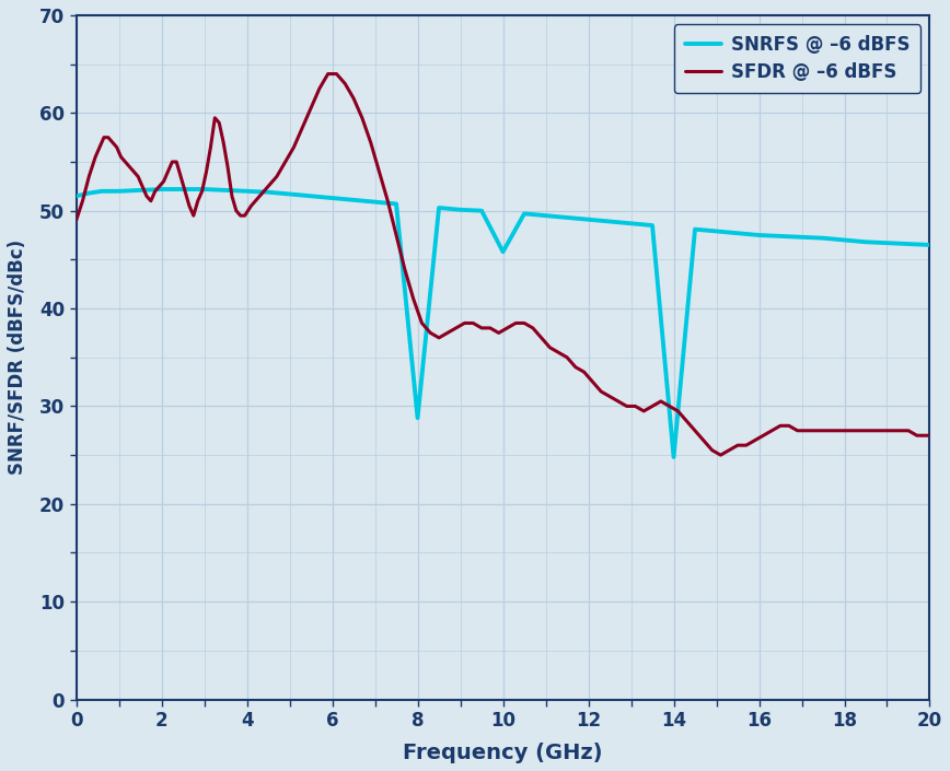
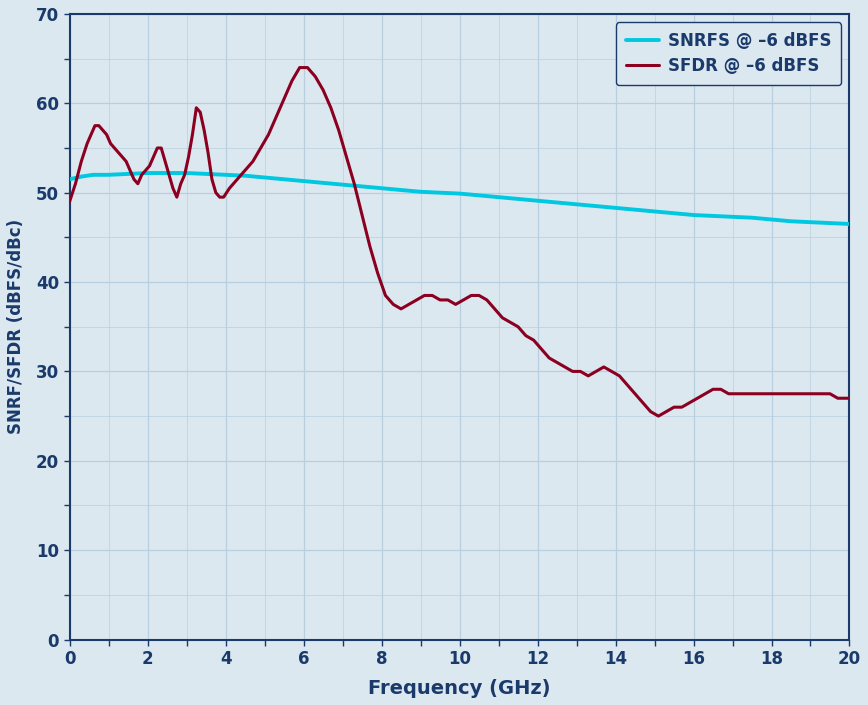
SNRFS @ –6 dBFS/8: 28.8 -> 50.5
SNRFS @ –6 dBFS/10: 45.8 -> 49.9
SNRFS @ –6 dBFS/14: 24.8 -> 48.3
